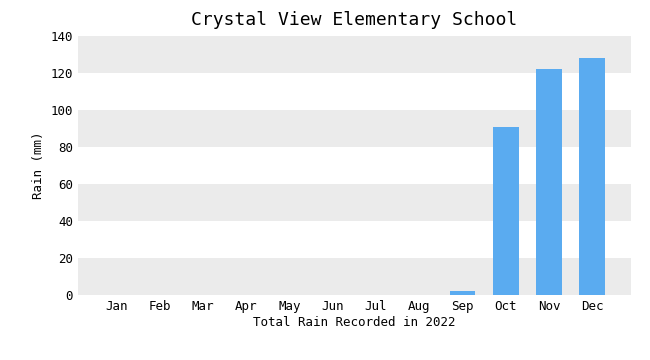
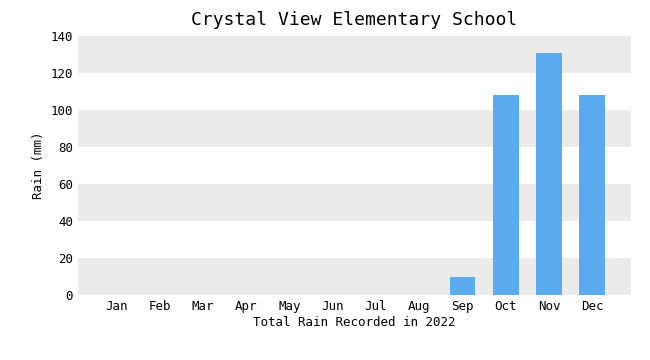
Sep: 2 -> 10
Oct: 91 -> 108
Nov: 122 -> 131
Dec: 128 -> 108
